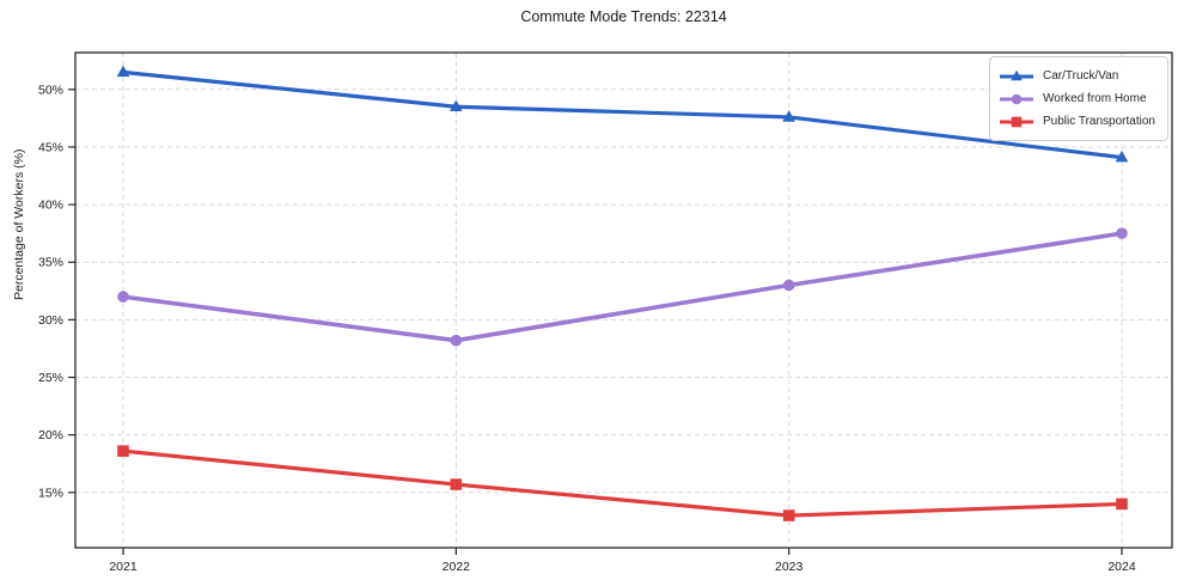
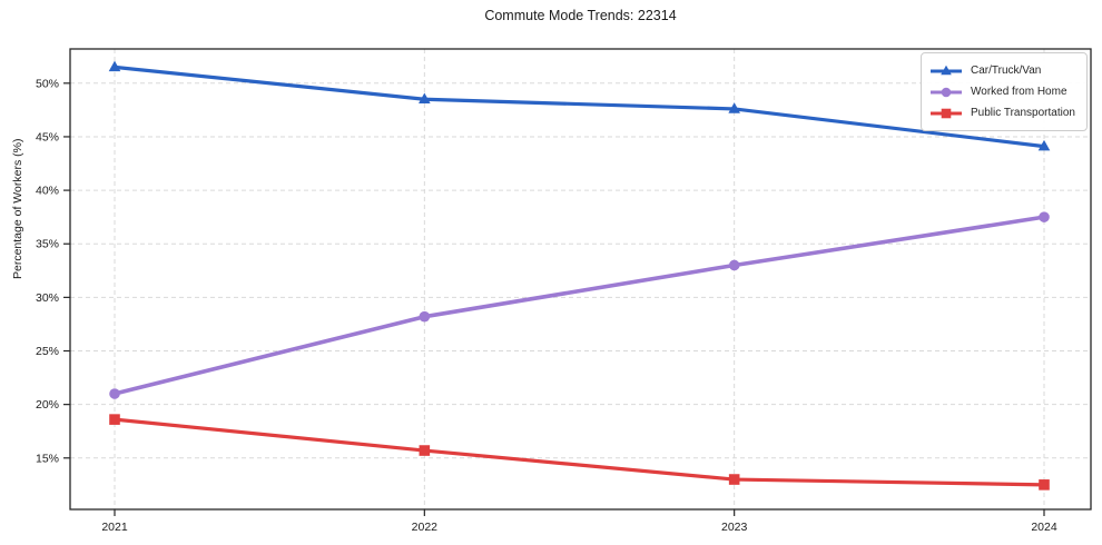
Worked from Home/2021: 32% -> 21%
Public Transportation/2024: 14% -> 12%
